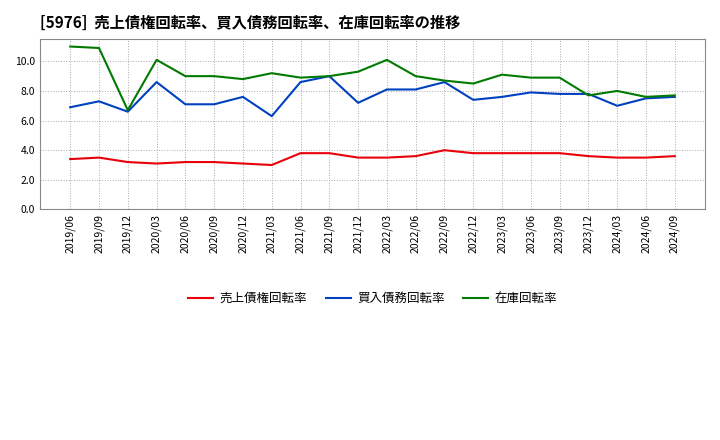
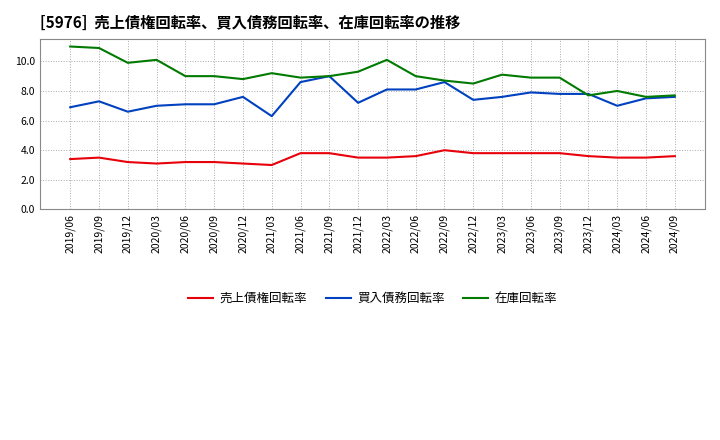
在庫回転率/2019/12: 6.7 -> 9.9
買入債務回転率/2020/03: 8.6 -> 7.0
